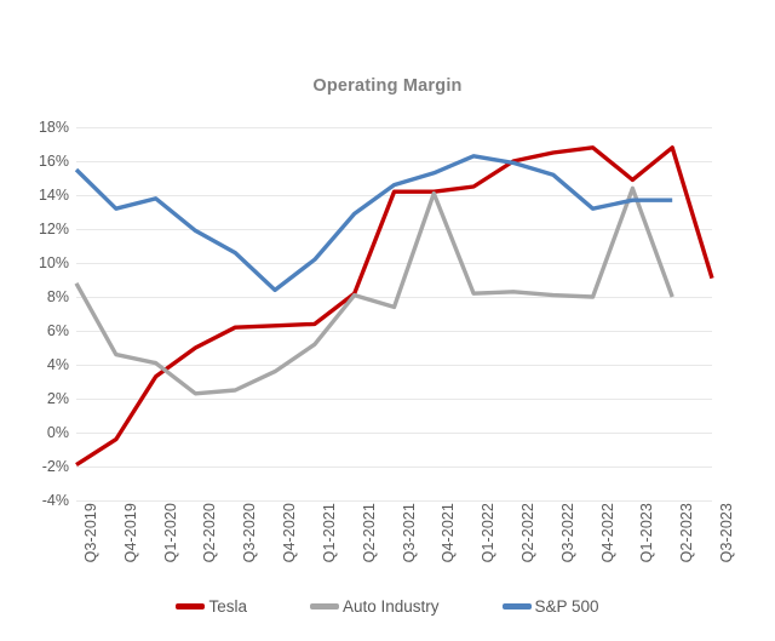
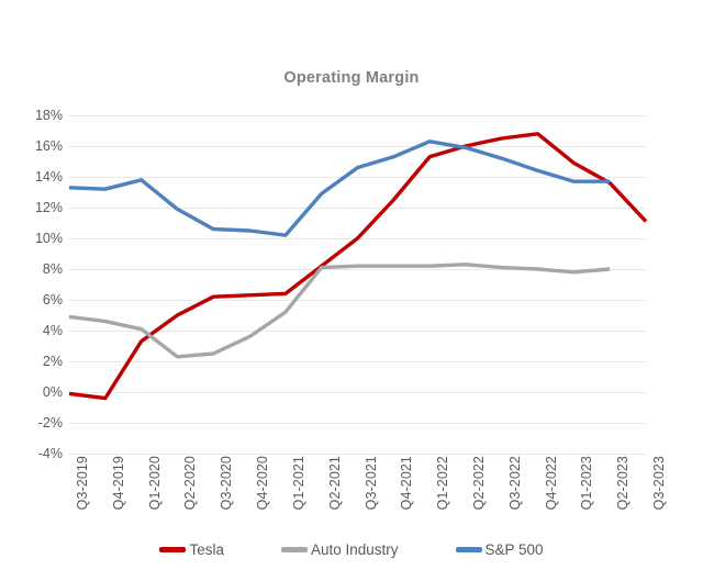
Tesla/Q3-2019: -1.9% -> -0.1%
Auto Industry/Q3-2019: 8.8% -> 4.9%
S&P 500/Q3-2019: 15.5% -> 13.3%
S&P 500/Q4-2020: 8.4% -> 10.5%
Tesla/Q3-2021: 14.2% -> 10.0%
Auto Industry/Q3-2021: 7.4% -> 8.2%
Tesla/Q4-2021: 14.2% -> 12.5%
Auto Industry/Q4-2021: 14.1% -> 8.2%
Tesla/Q1-2022: 14.5% -> 15.3%
S&P 500/Q4-2022: 13.2% -> 14.4%
Auto Industry/Q1-2023: 14.4% -> 7.8%
Tesla/Q2-2023: 16.8% -> 13.6%
Tesla/Q3-2023: 9.1% -> 11.1%
